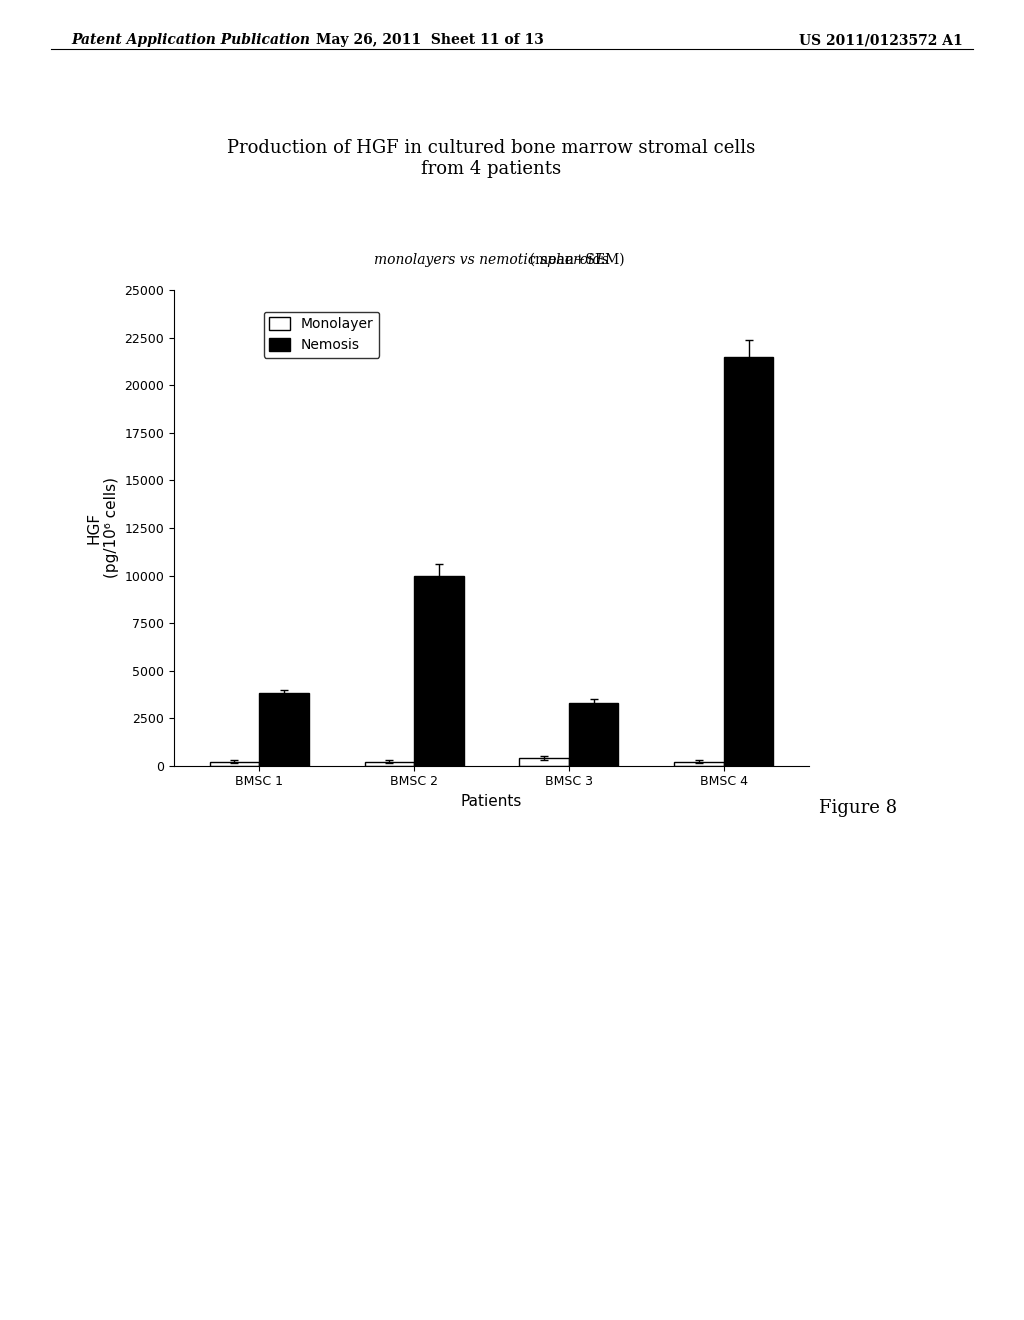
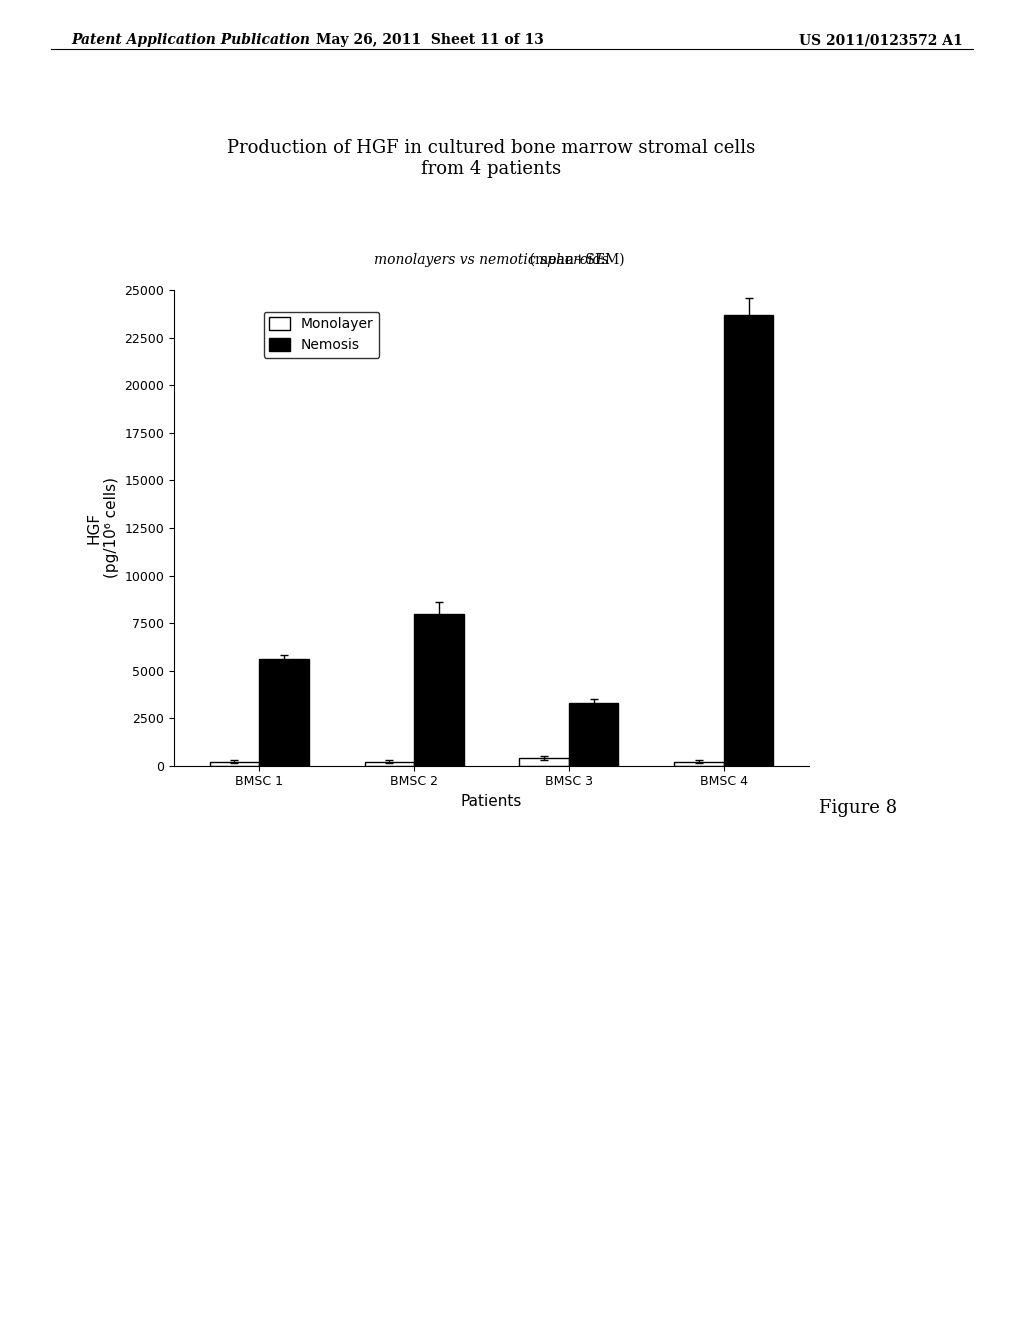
Nemosis/BMSC 1: 3800 -> 5600
Nemosis/BMSC 2: 10000 -> 8000
Nemosis/BMSC 4: 21500 -> 23700
